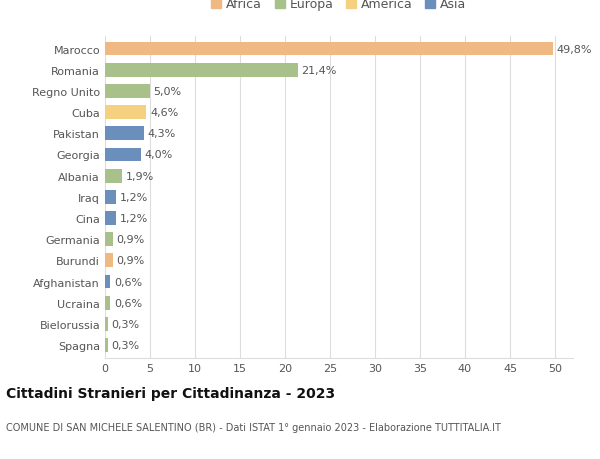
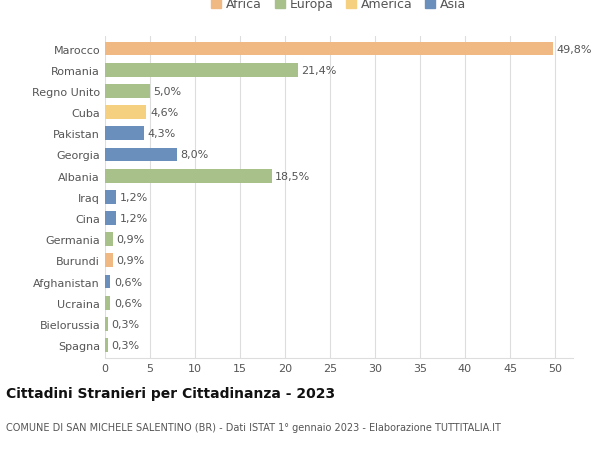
Georgia: 4,0% -> 8,0%
Albania: 1,9% -> 18,5%
